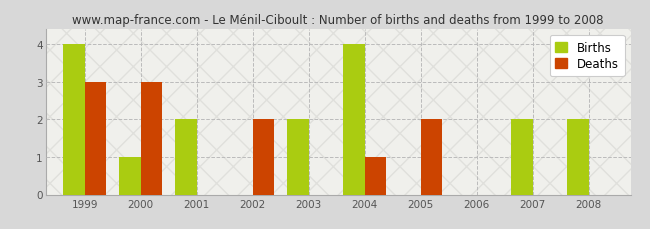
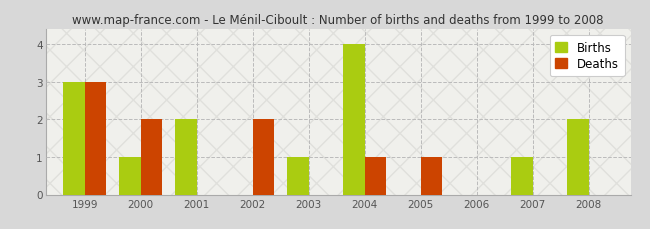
Births/1999: 4 -> 3
Deaths/2000: 3 -> 2
Births/2003: 2 -> 1
Deaths/2005: 2 -> 1
Births/2007: 2 -> 1
